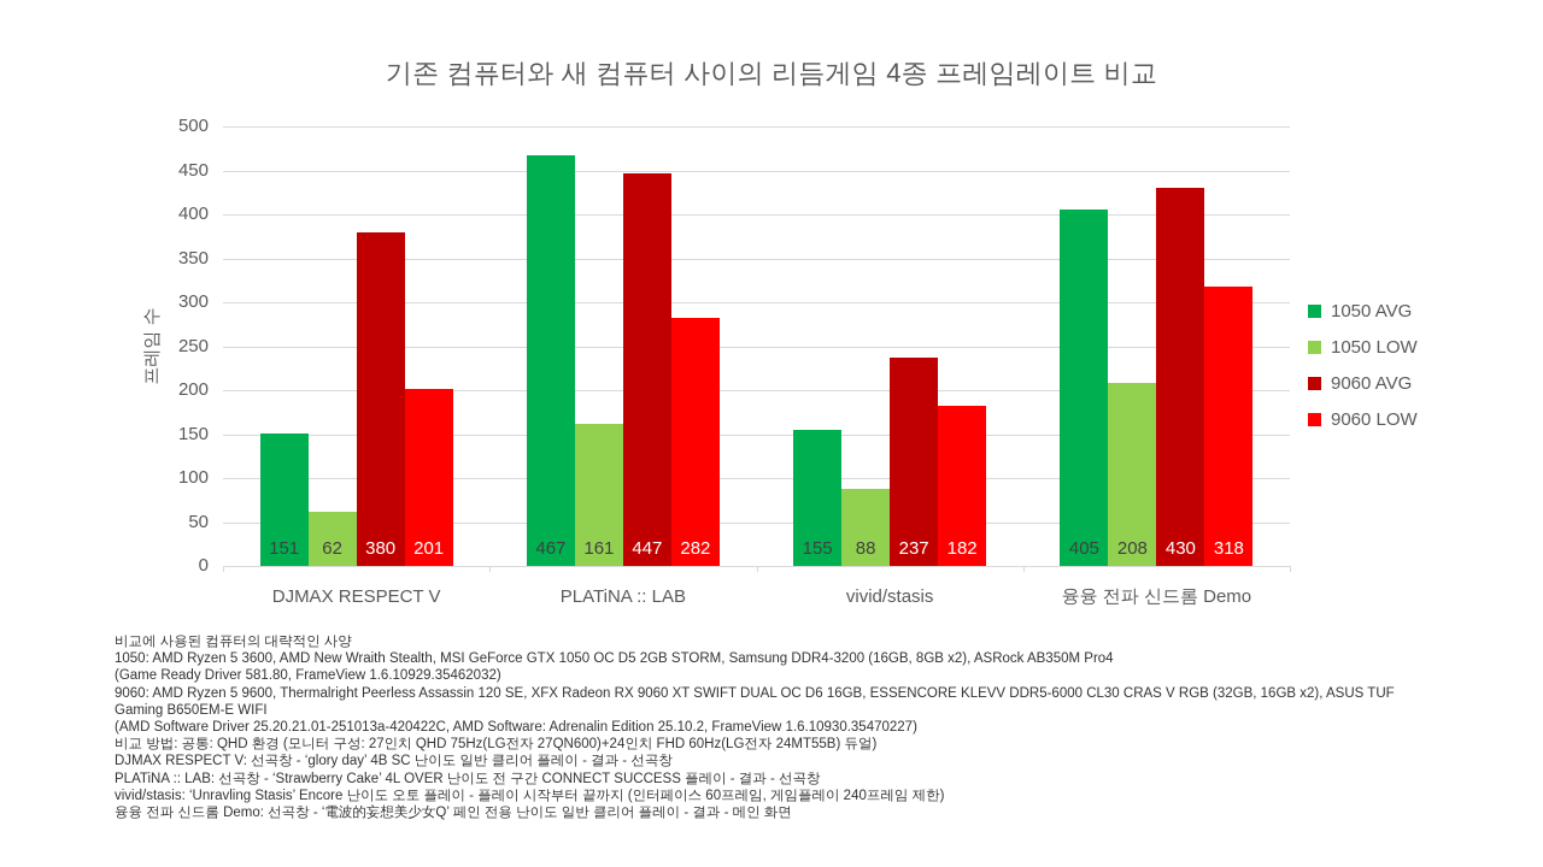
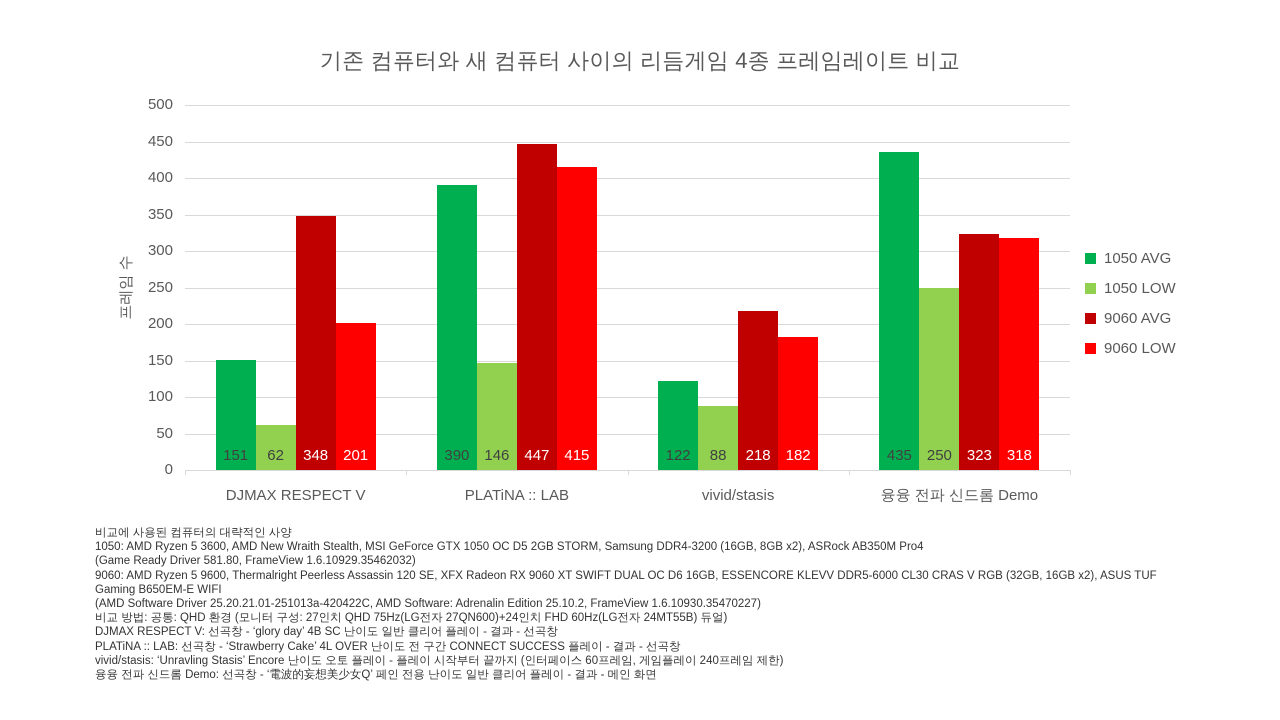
9060 AVG/DJMAX RESPECT V: 380 -> 348
1050 AVG/PLATiNA :: LAB: 467 -> 390
1050 LOW/PLATiNA :: LAB: 161 -> 146
9060 LOW/PLATiNA :: LAB: 282 -> 415
1050 AVG/vivid/stasis: 155 -> 122
9060 AVG/vivid/stasis: 237 -> 218
1050 AVG/융융 전파 신드롬 Demo: 405 -> 435
1050 LOW/융융 전파 신드롬 Demo: 208 -> 250
9060 AVG/융융 전파 신드롬 Demo: 430 -> 323
